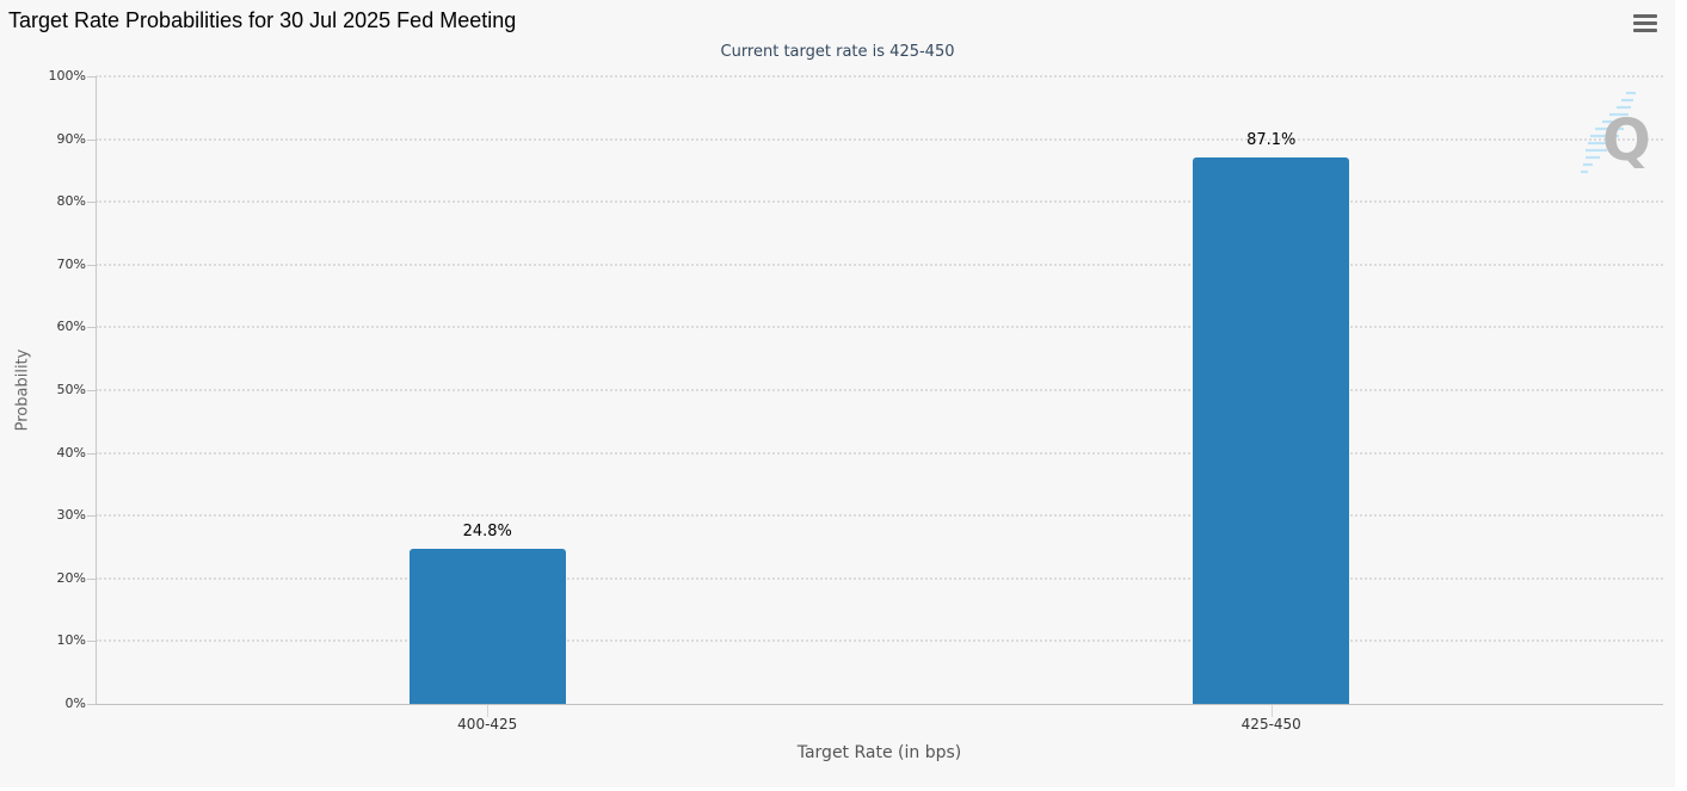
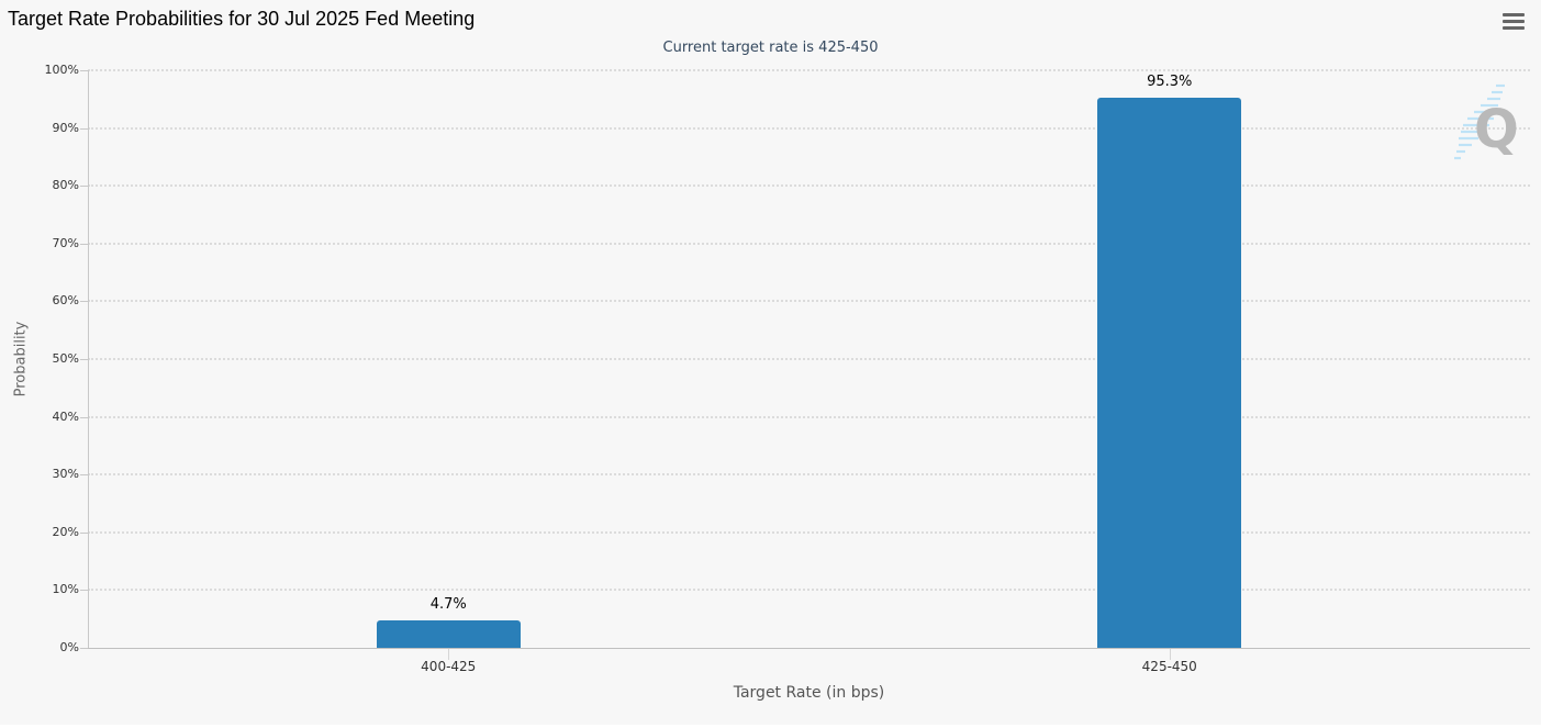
400-425: 24.8% -> 4.7%
425-450: 87.1% -> 95.3%
